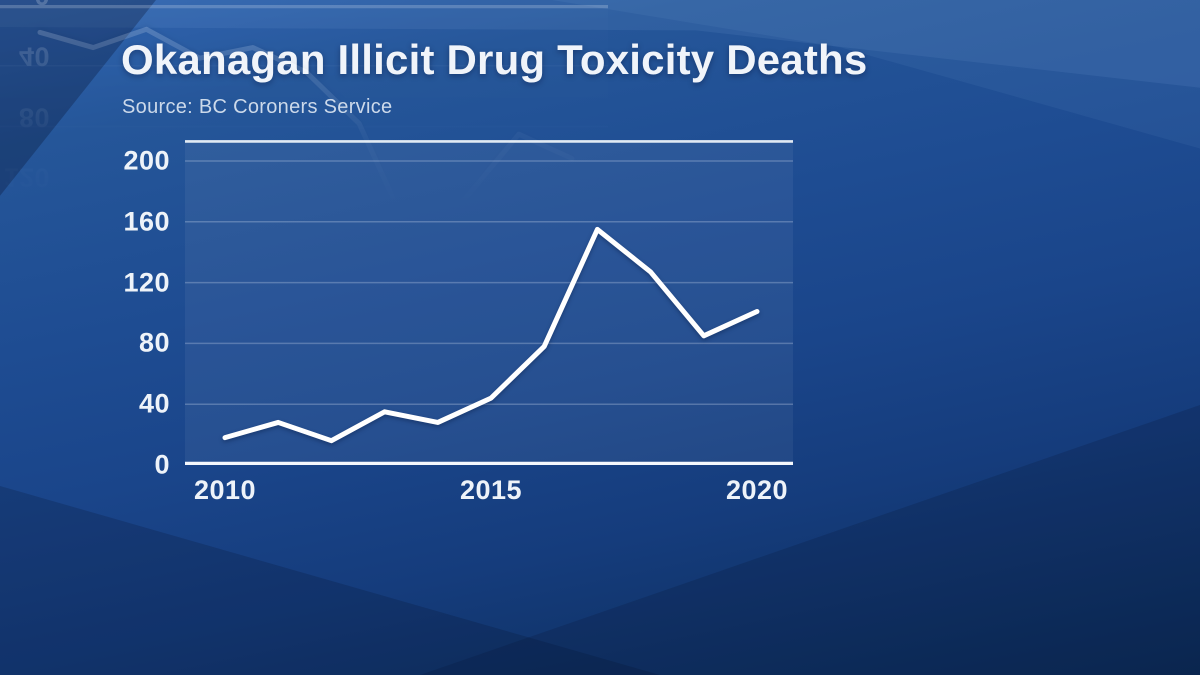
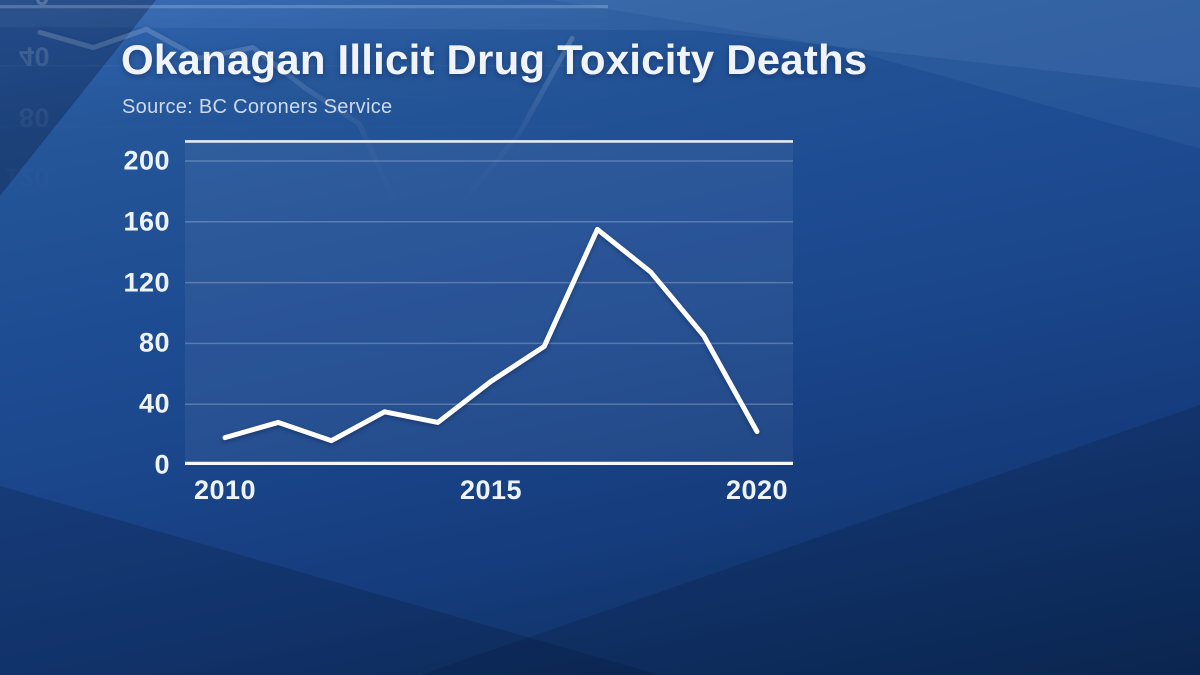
2015: 44 -> 55
2020: 101 -> 22
